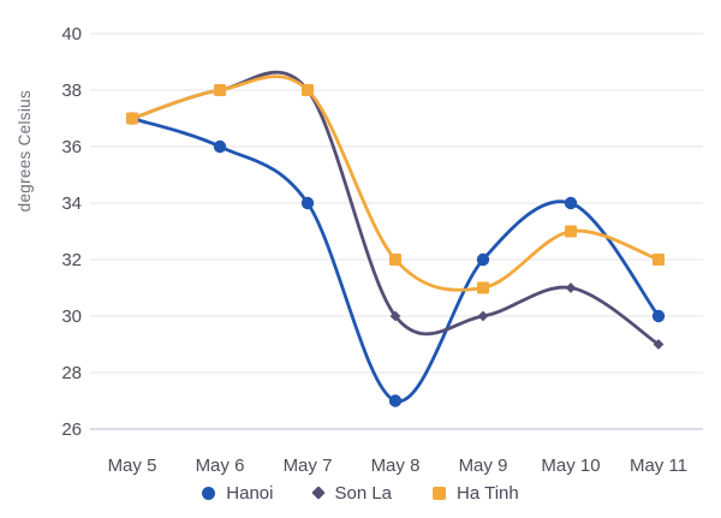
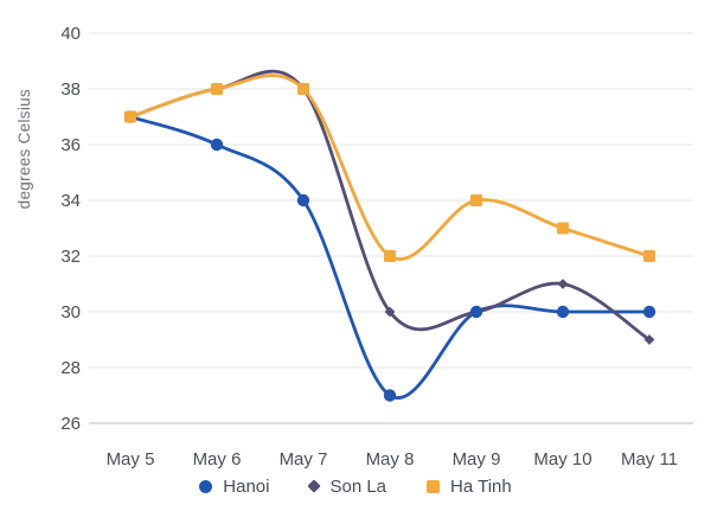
Hanoi/May 9: 32 -> 30
Ha Tinh/May 9: 31 -> 34
Hanoi/May 10: 34 -> 30
